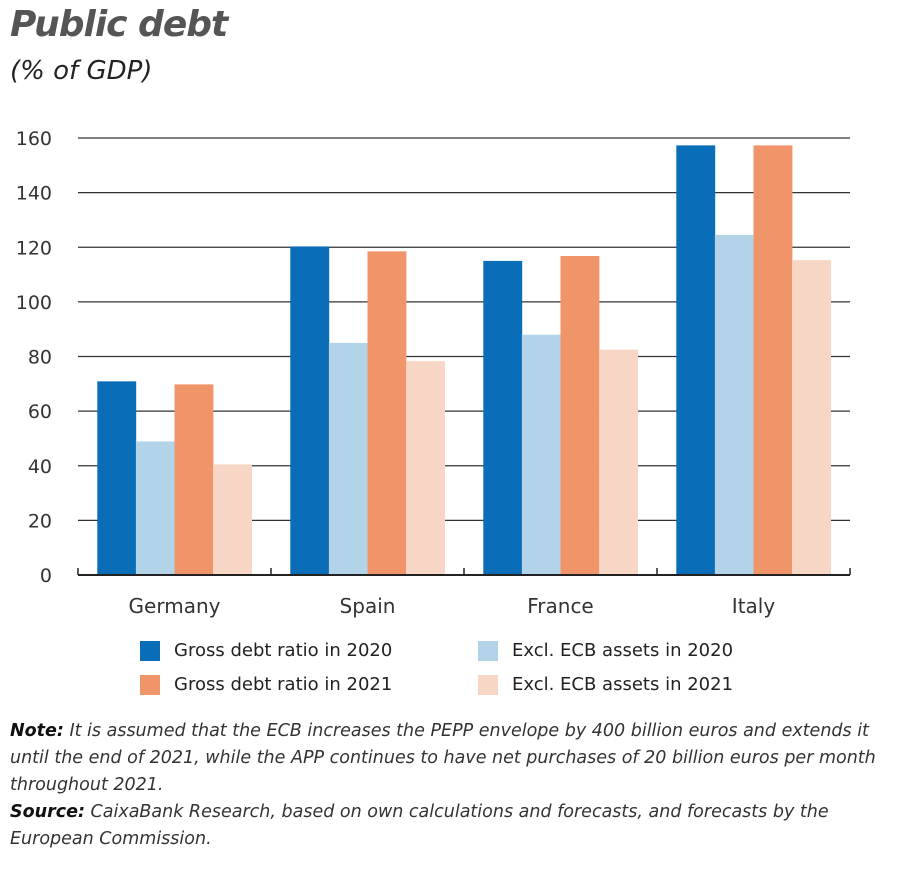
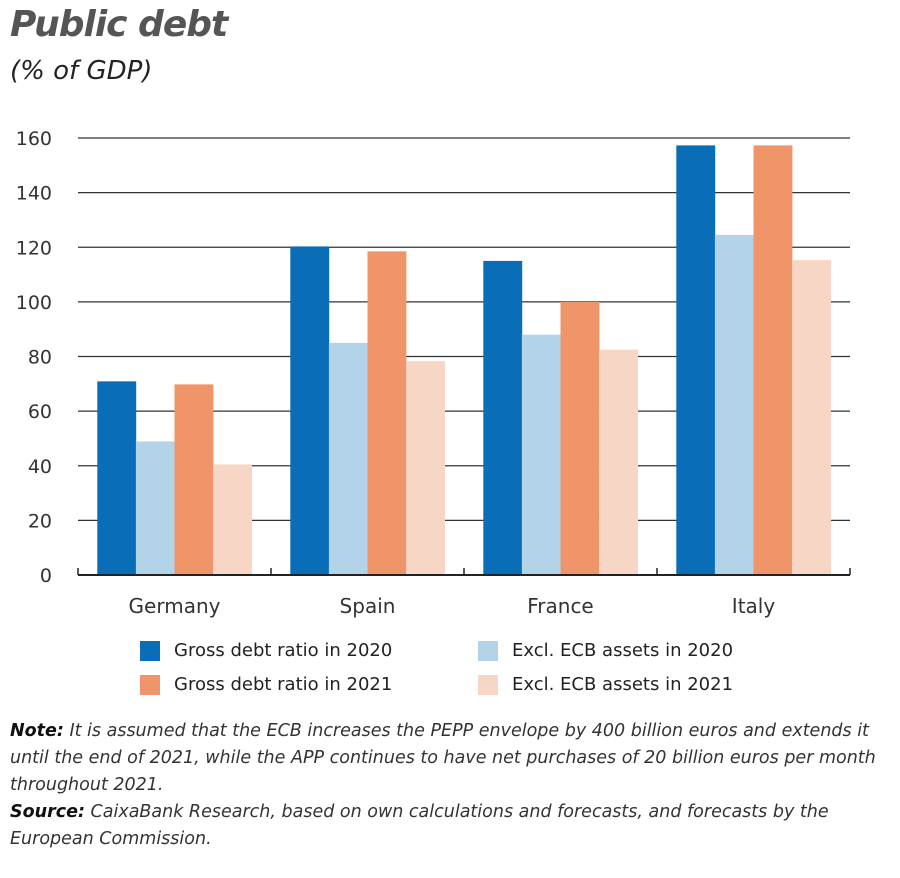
Gross debt ratio in 2021/France: 117 -> 100
